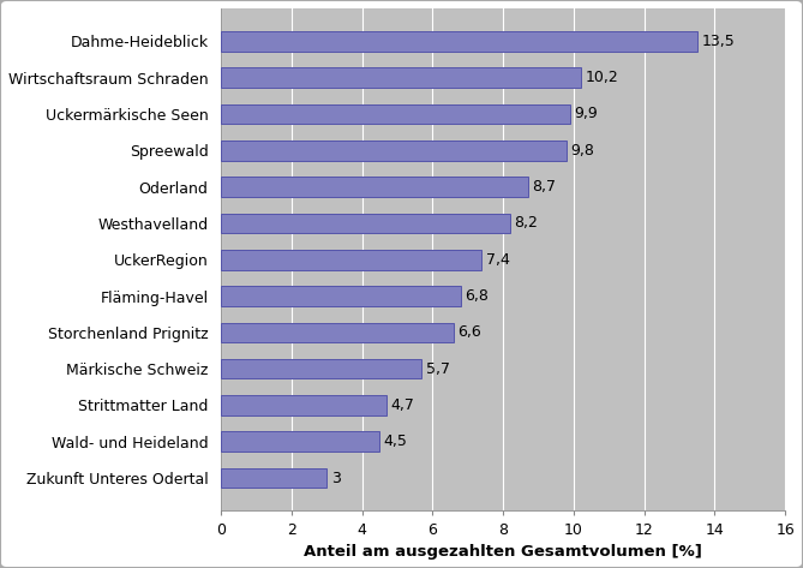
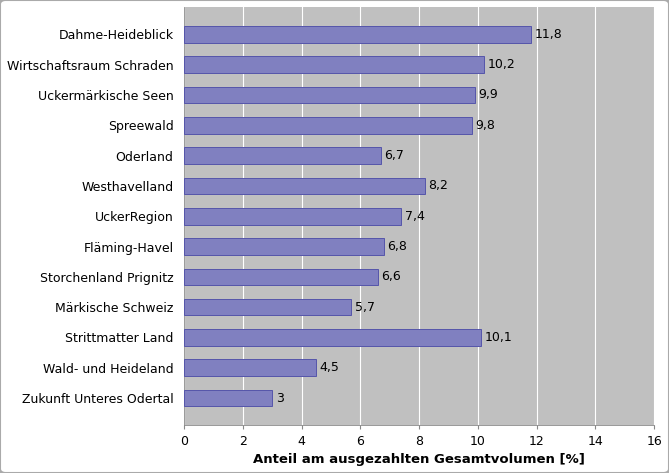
Dahme-Heideblick: 13,5 -> 11,8
Oderland: 8,7 -> 6,7
Strittmatter Land: 4,7 -> 10,1
